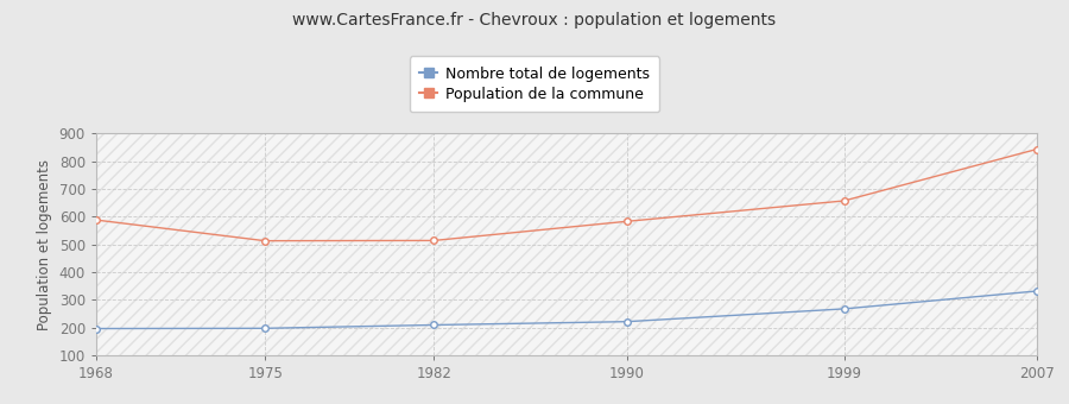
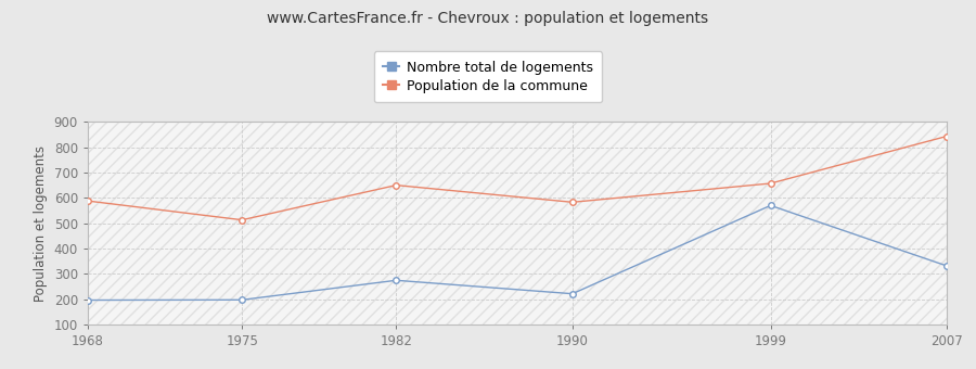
Nombre total de logements/1982: 210 -> 275
Population de la commune/1982: 514 -> 650
Nombre total de logements/1999: 268 -> 570
